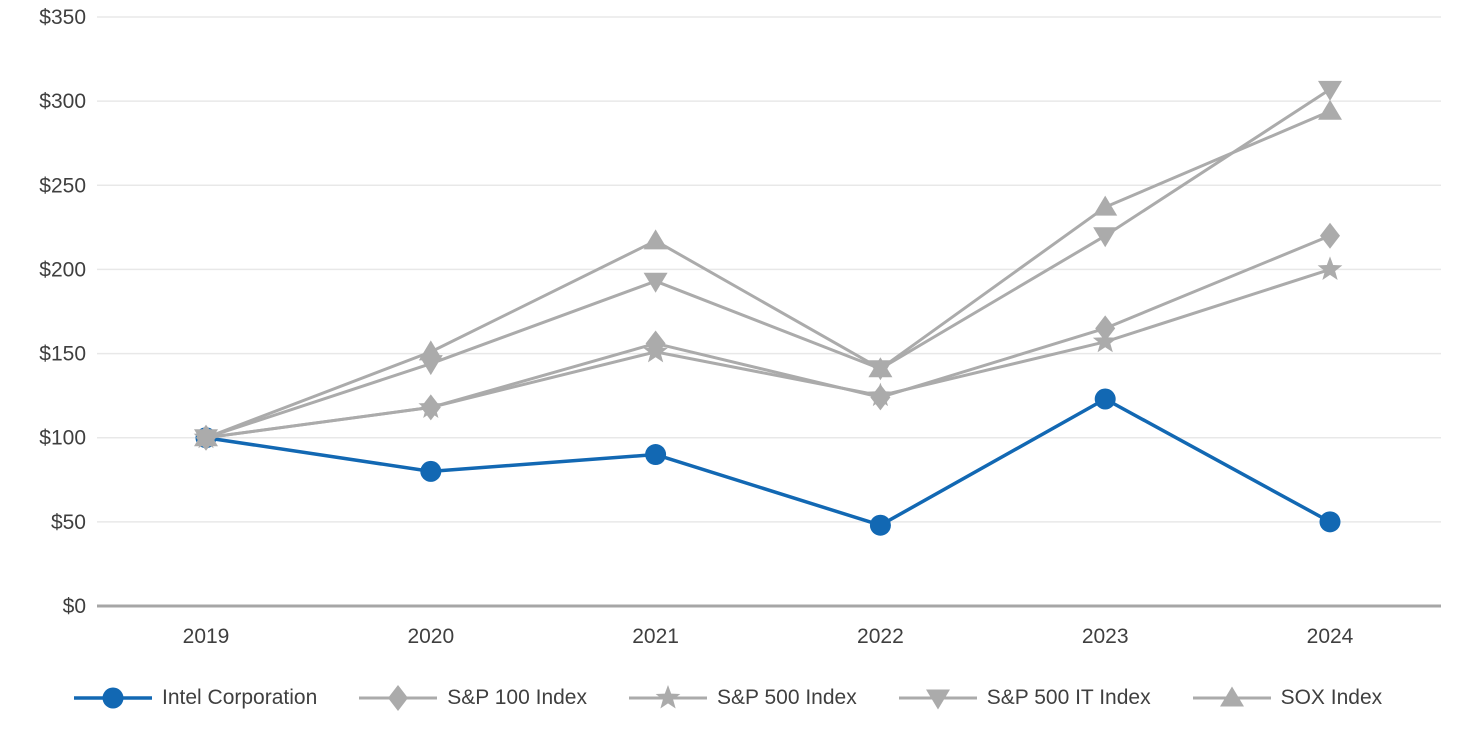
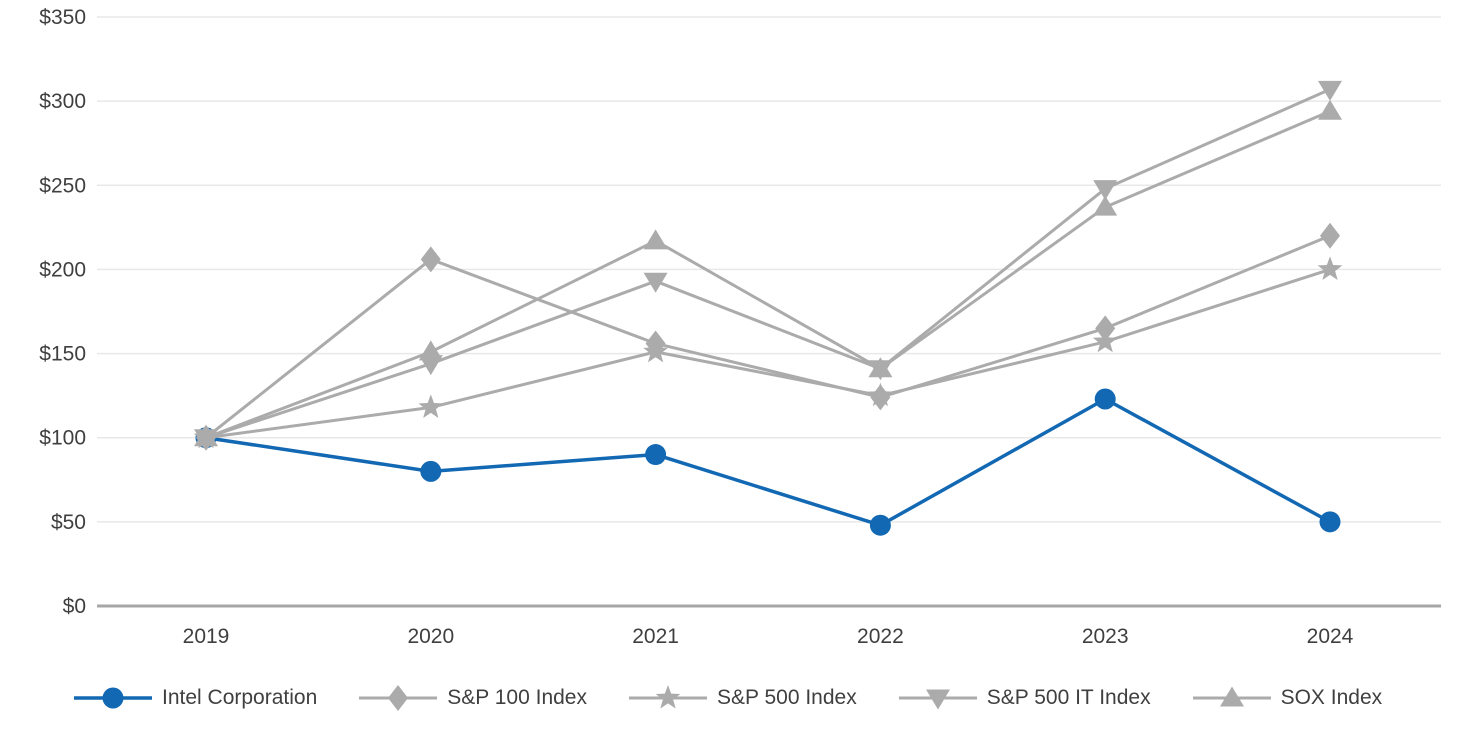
S&P 100 Index/2020: $118 -> $206
S&P 500 IT Index/2023: $220 -> $248
